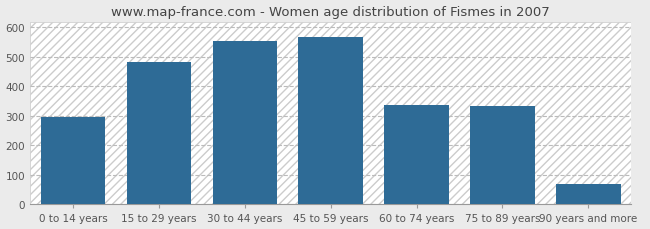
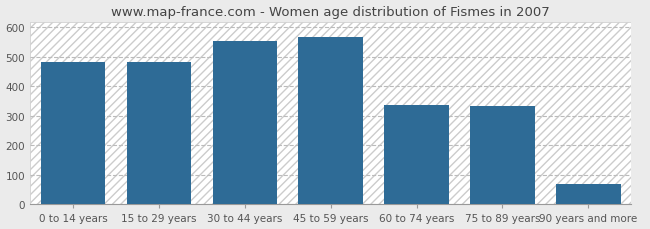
0 to 14 years: 295 -> 483
